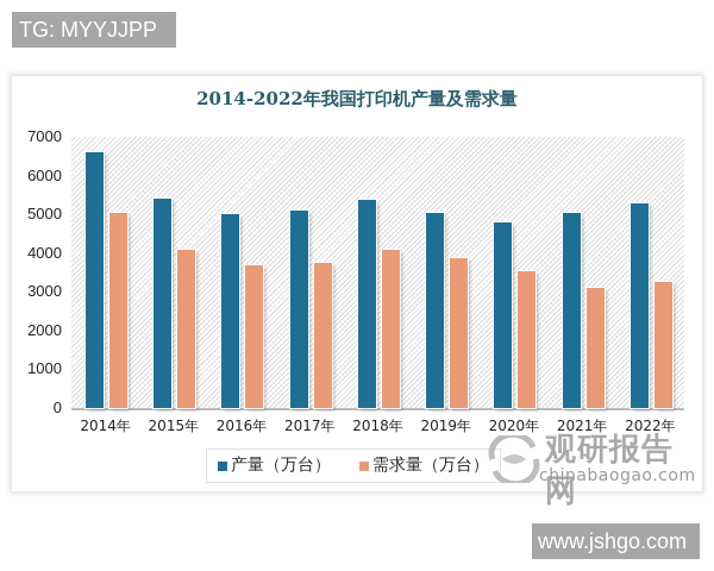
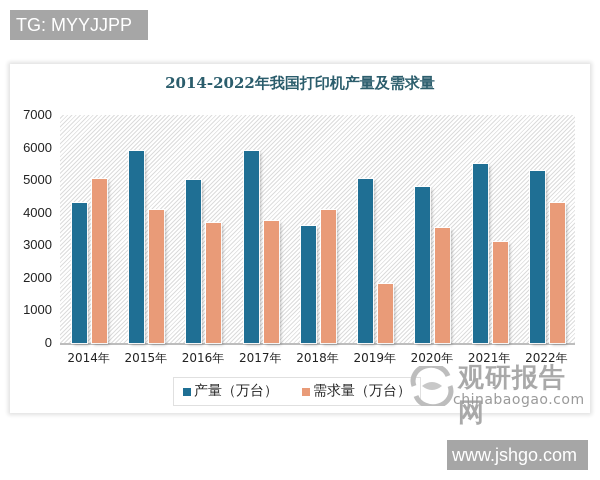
产量（万台）/2014年: 6600 -> 4300
产量（万台）/2015年: 5400 -> 5900
产量（万台）/2017年: 5100 -> 5900
产量（万台）/2018年: 5400 -> 3600
需求量（万台）/2019年: 3900 -> 1800
产量（万台）/2021年: 5000 -> 5500
需求量（万台）/2022年: 3300 -> 4300
